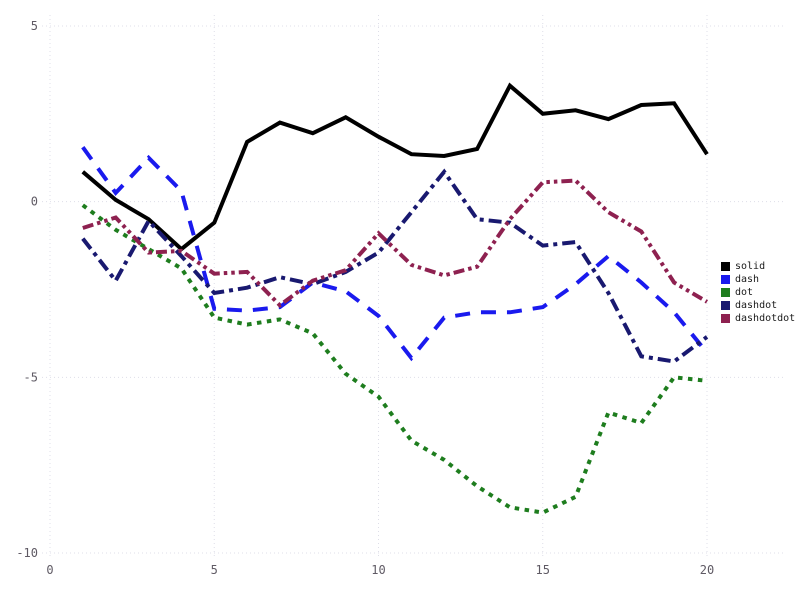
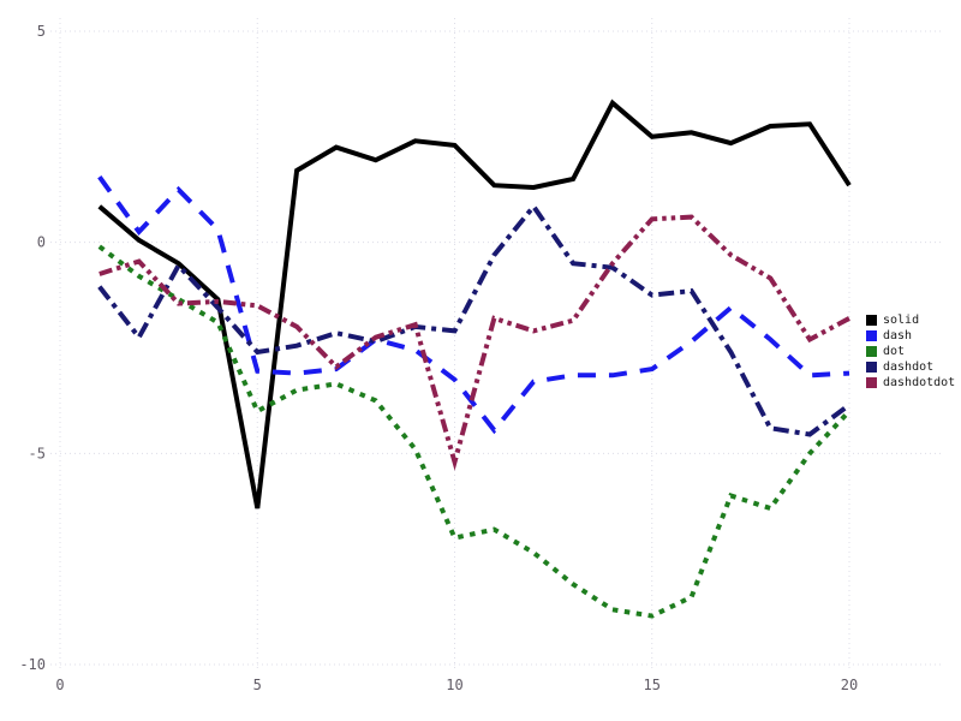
solid/5: -0.6 -> -6.3
dot/5: -3.3 -> -4.0
dashdotdot/5: -2.0 -> -1.5
solid/10: 1.9 -> 2.3
dot/10: -5.5 -> -7.0
dashdot/10: -1.4 -> -2.1
dashdotdot/10: -0.9 -> -5.2
dash/20: -4.3 -> -3.1
dot/20: -5.1 -> -4.0
dashdotdot/20: -2.9 -> -1.8
